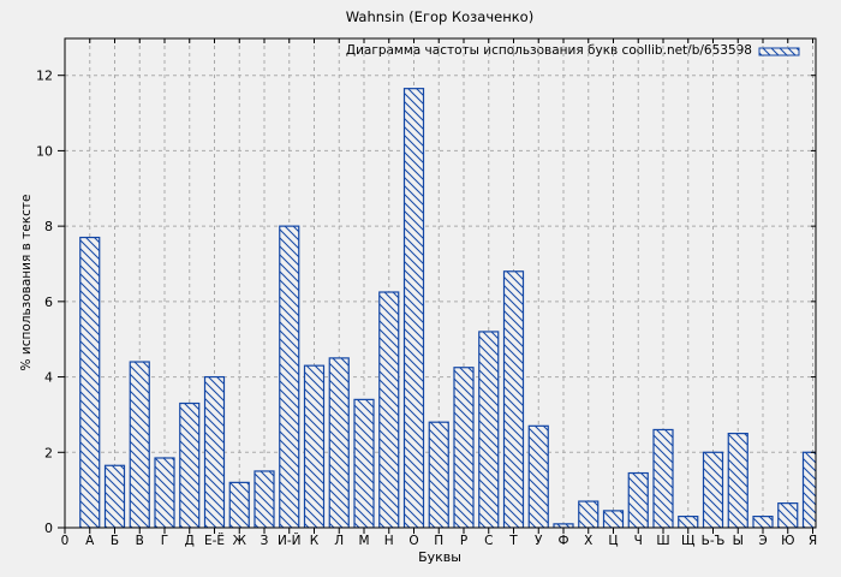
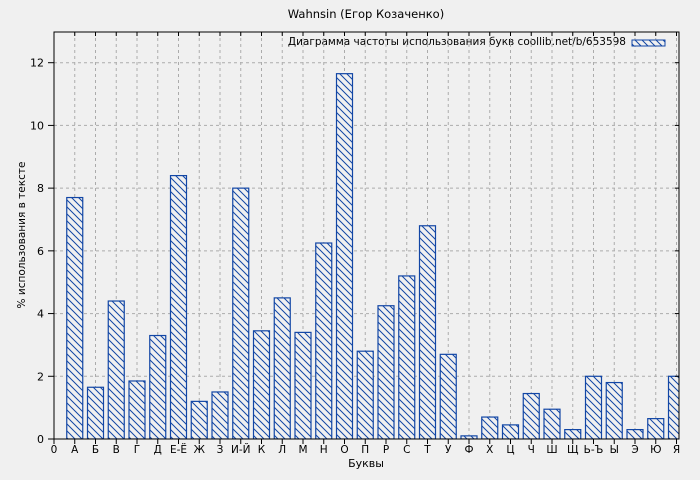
Е-Ё: 4.0 -> 8.4
К: 4.3 -> 3.5
Ш: 2.6 -> 0.9
Ы: 2.5 -> 1.8
